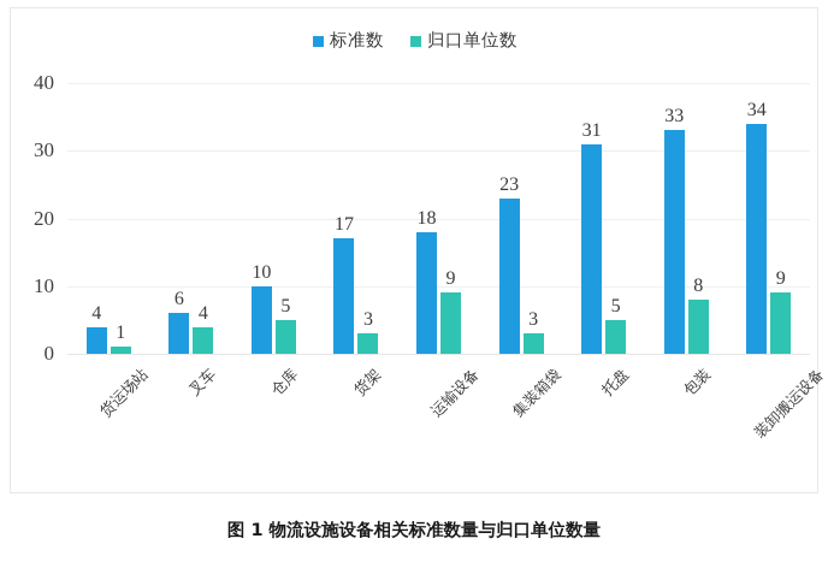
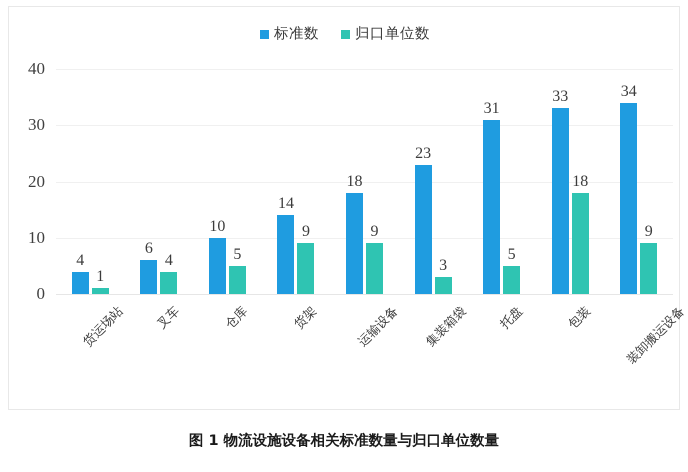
标准数/货架: 17 -> 14
归口单位数/货架: 3 -> 9
归口单位数/包装: 8 -> 18
